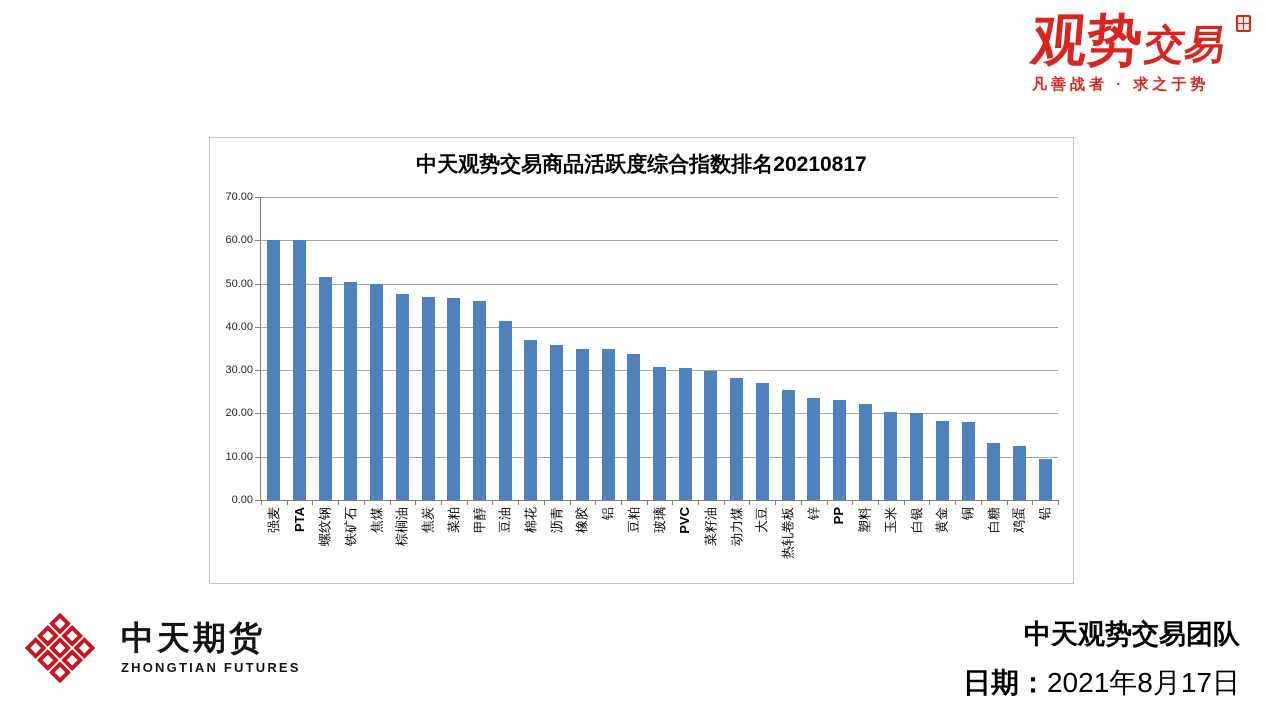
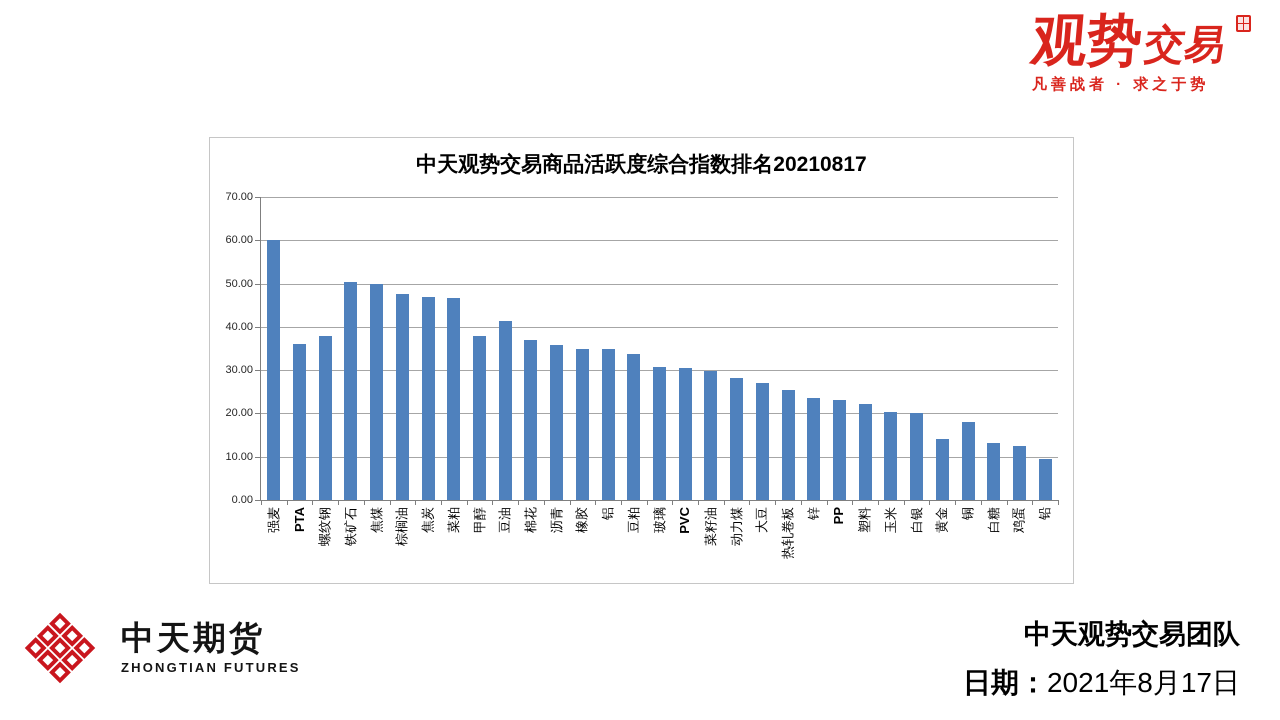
PTA: 60 -> 36
螺纹钢: 52 -> 38
甲醇: 46 -> 38
黄金: 18 -> 14
